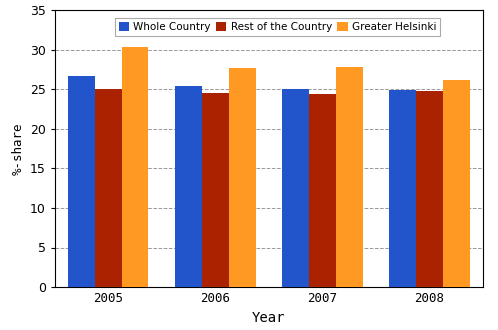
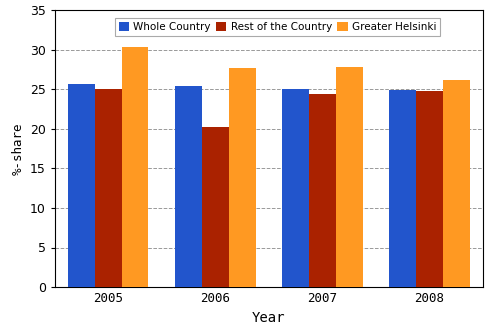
Whole Country/2005: 26.7 -> 25.6
Rest of the Country/2006: 24.5 -> 20.2
